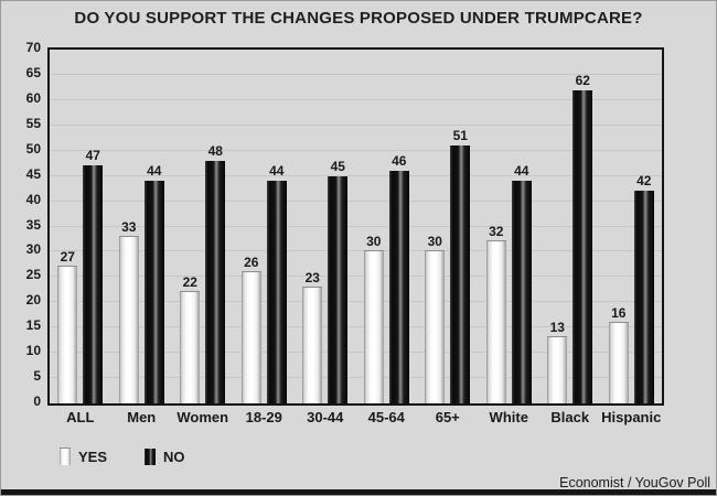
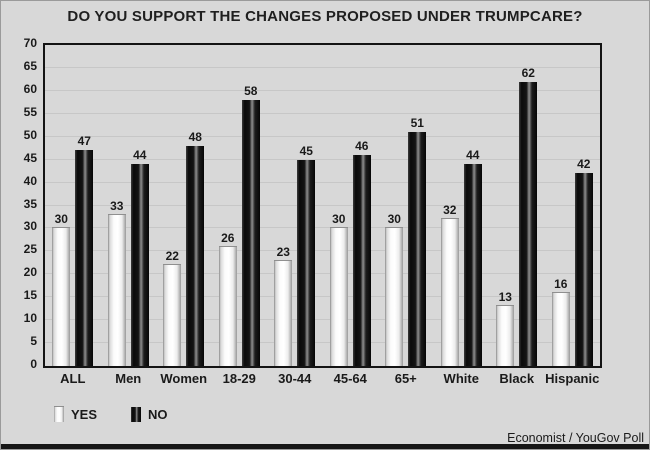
YES/ALL: 27 -> 30
NO/18-29: 44 -> 58
